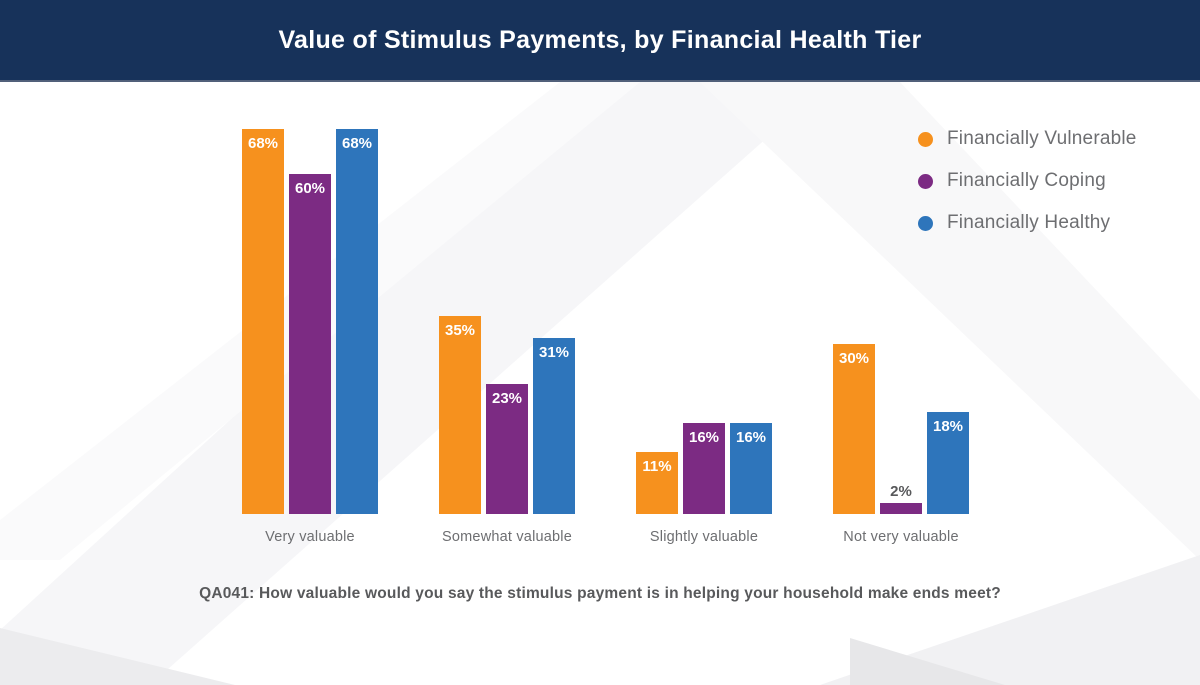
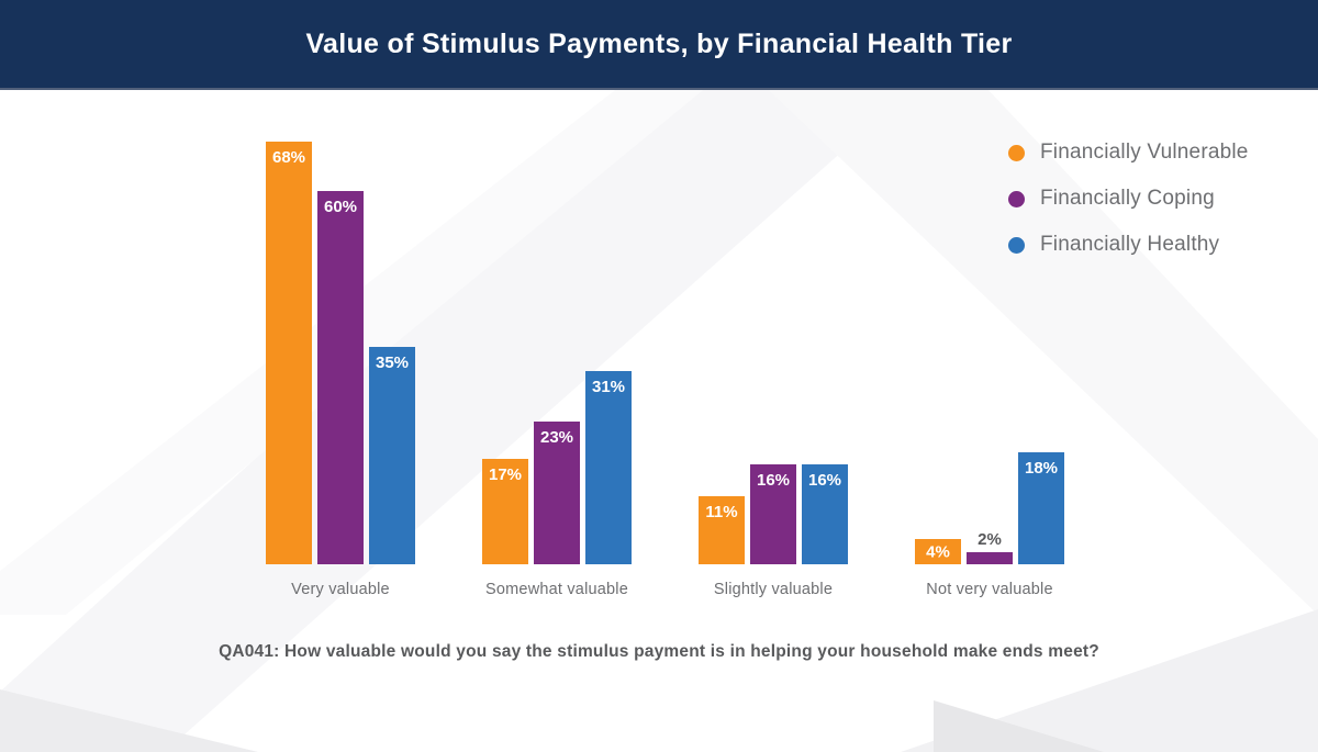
Financially Healthy/Very valuable: 68% -> 35%
Financially Vulnerable/Somewhat valuable: 35% -> 17%
Financially Vulnerable/Not very valuable: 30% -> 4%
